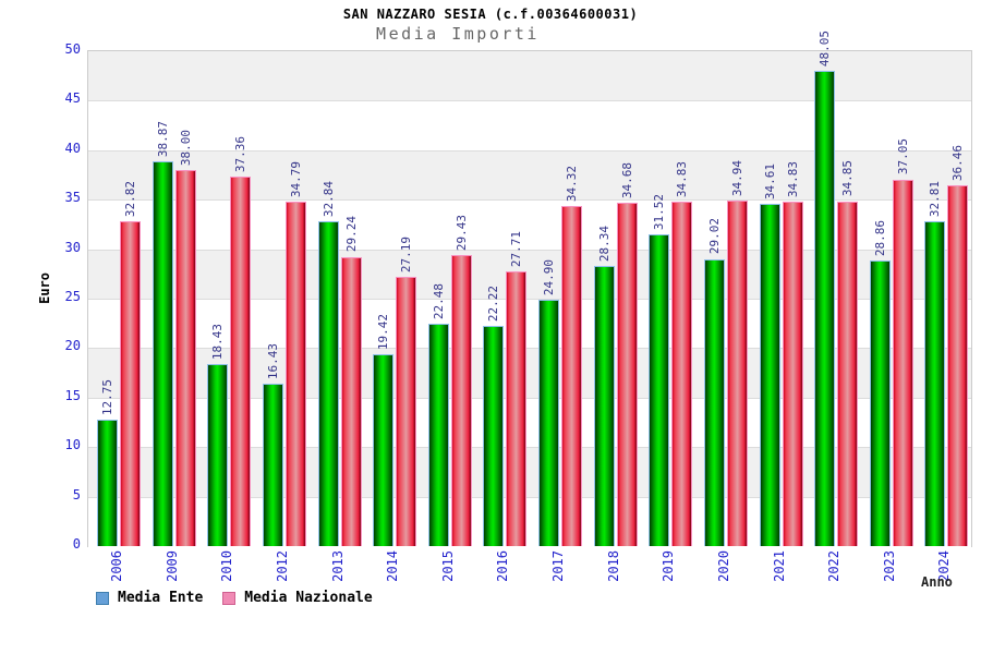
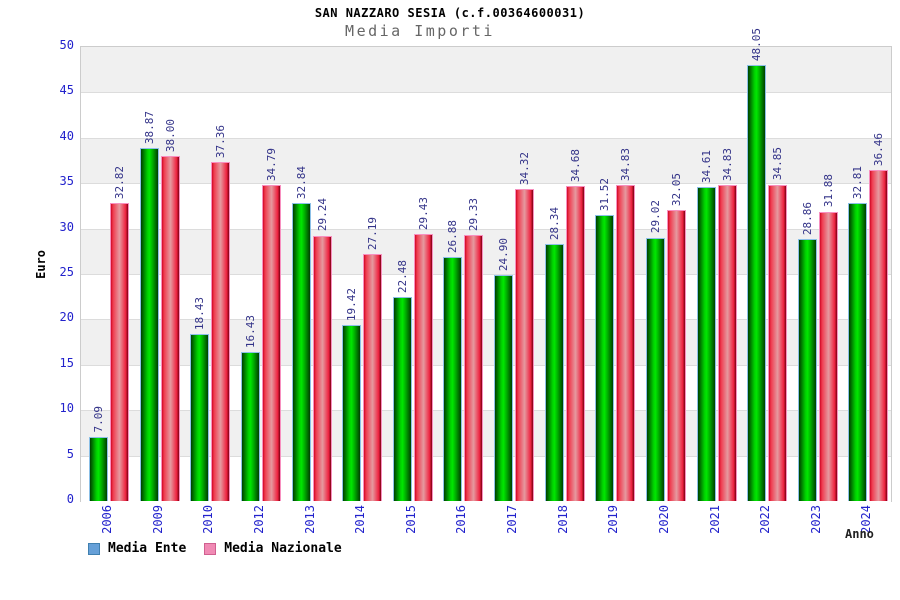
Media Ente/2006: 12.75 -> 7.09
Media Ente/2016: 22.22 -> 26.88
Media Nazionale/2016: 27.71 -> 29.33
Media Nazionale/2020: 34.94 -> 32.05
Media Nazionale/2023: 37.05 -> 31.88
